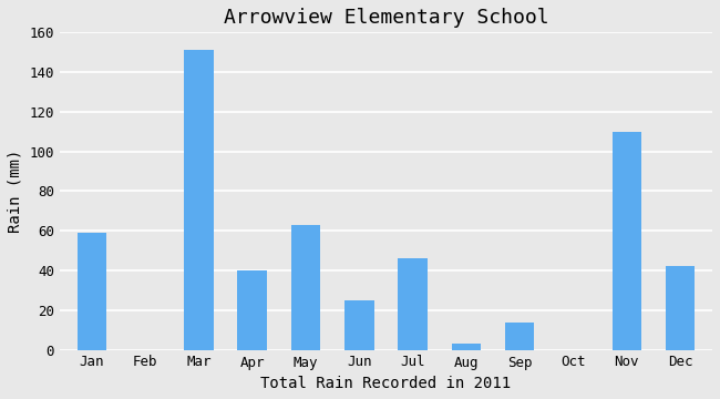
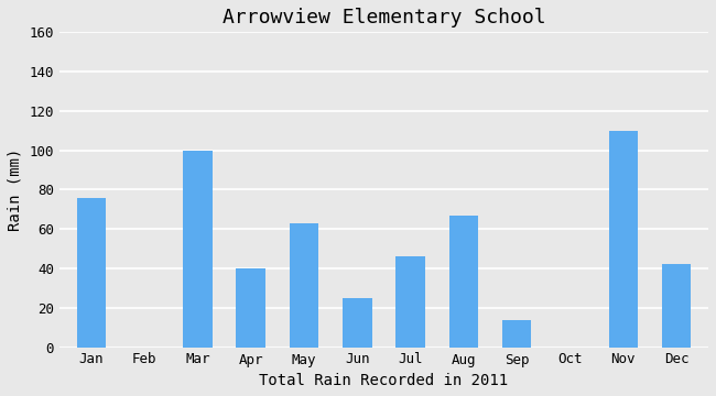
Jan: 59 -> 76
Mar: 151 -> 100
Aug: 3 -> 67
